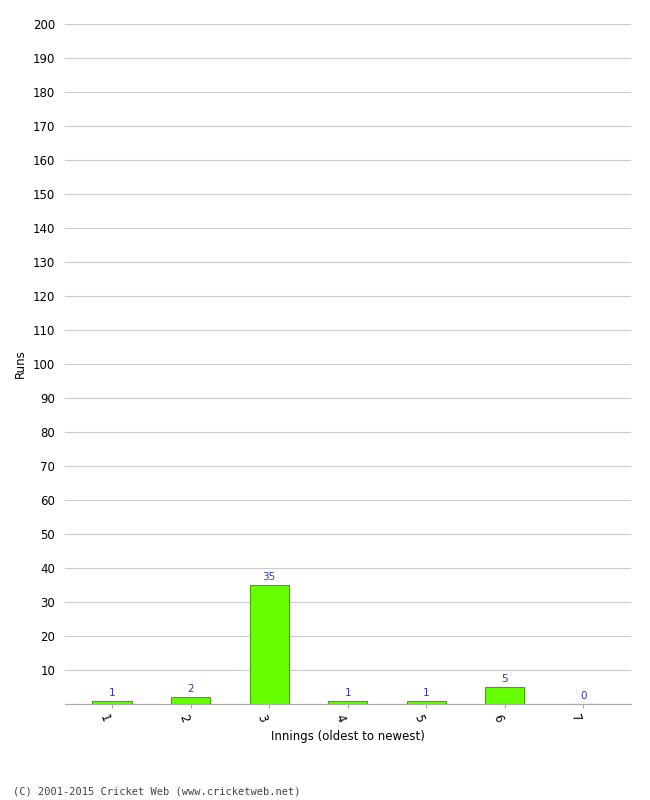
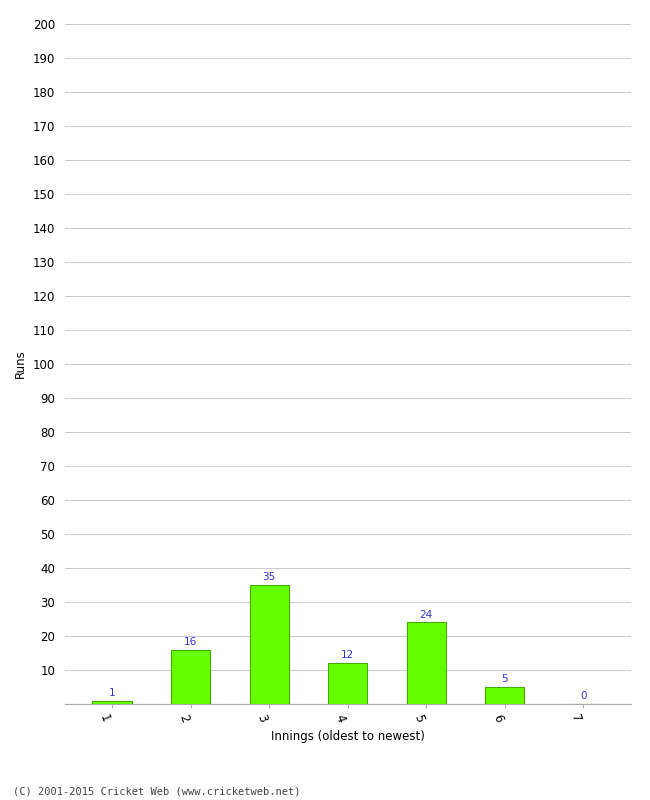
2: 2 -> 16
4: 1 -> 12
5: 1 -> 24
